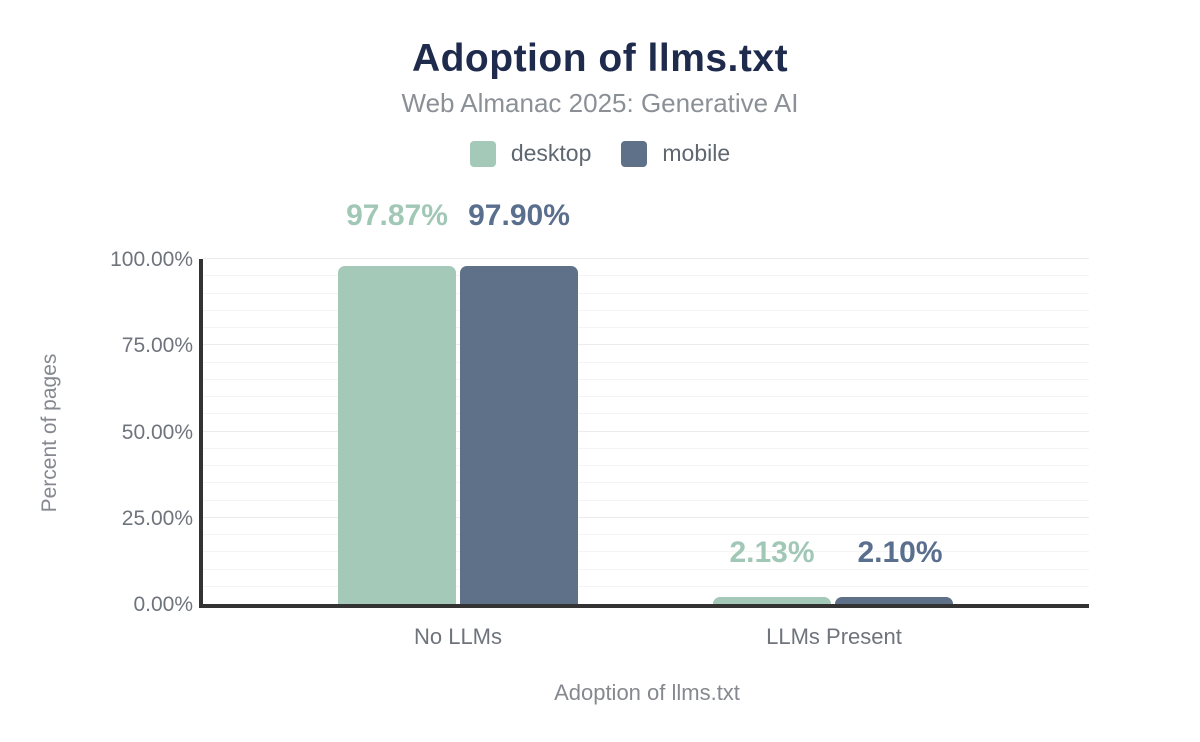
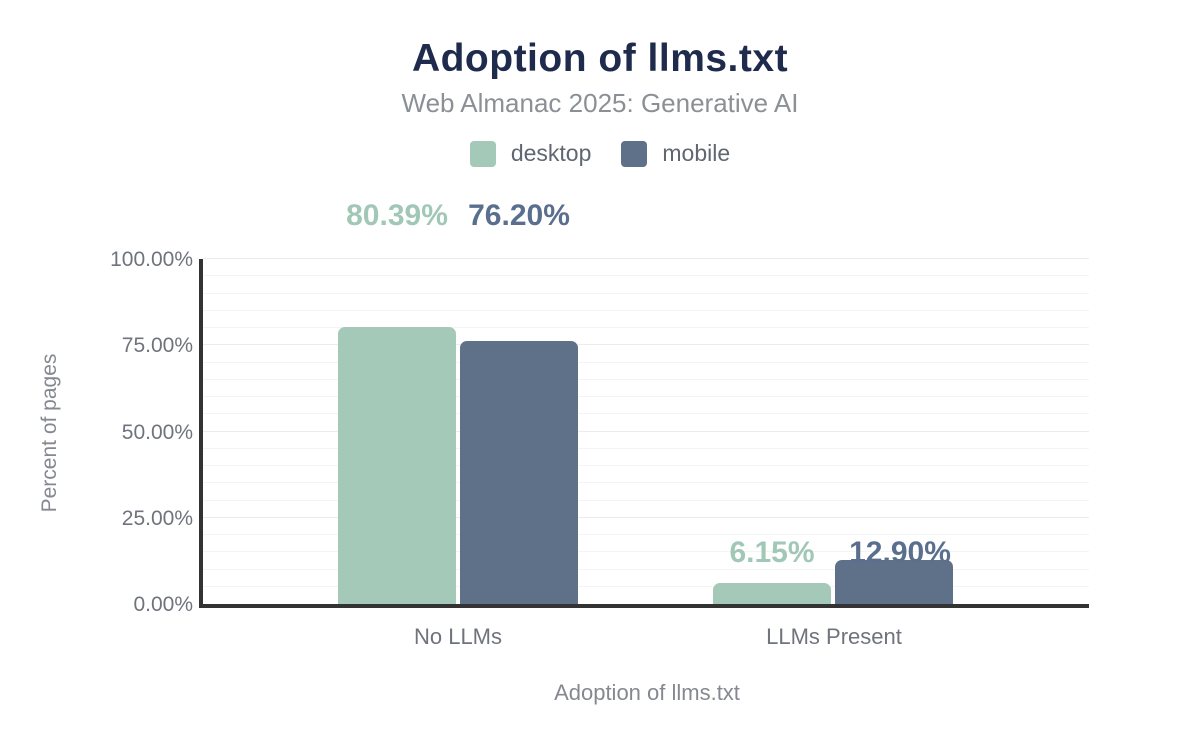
desktop/No LLMs: 97.87% -> 80.39%
mobile/No LLMs: 97.90% -> 76.20%
desktop/LLMs Present: 2.13% -> 6.15%
mobile/LLMs Present: 2.10% -> 12.90%
